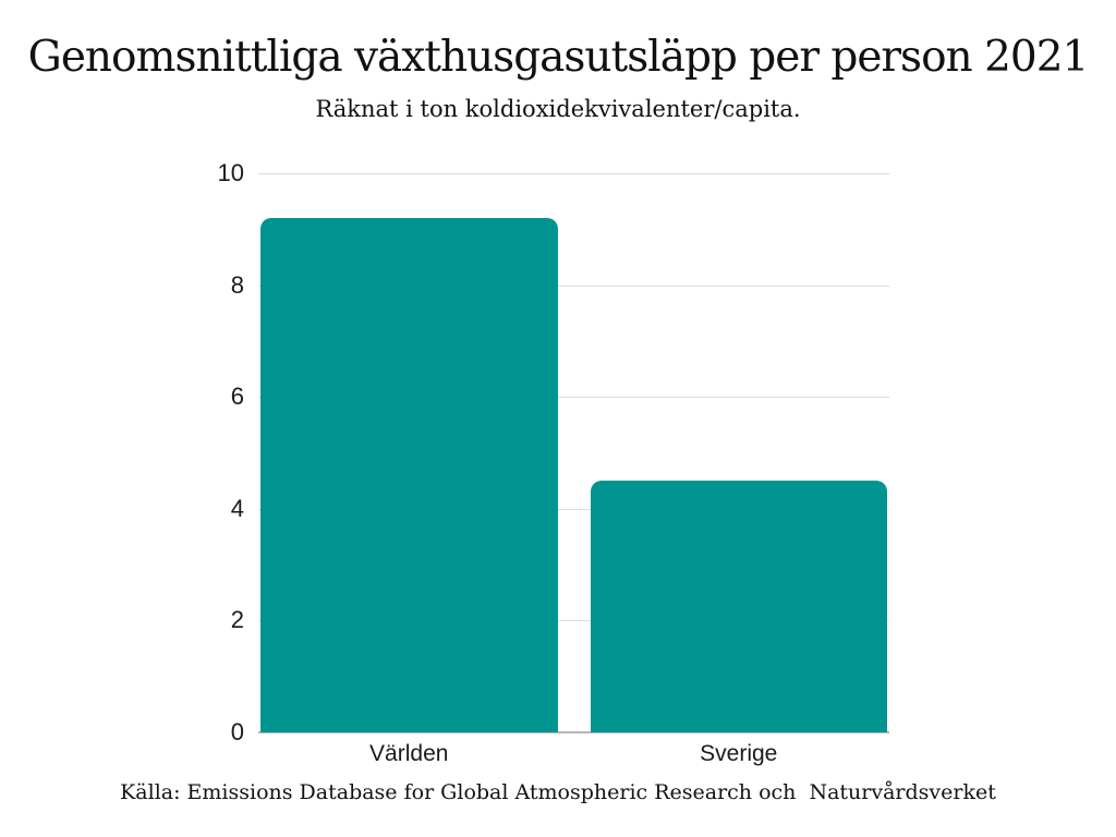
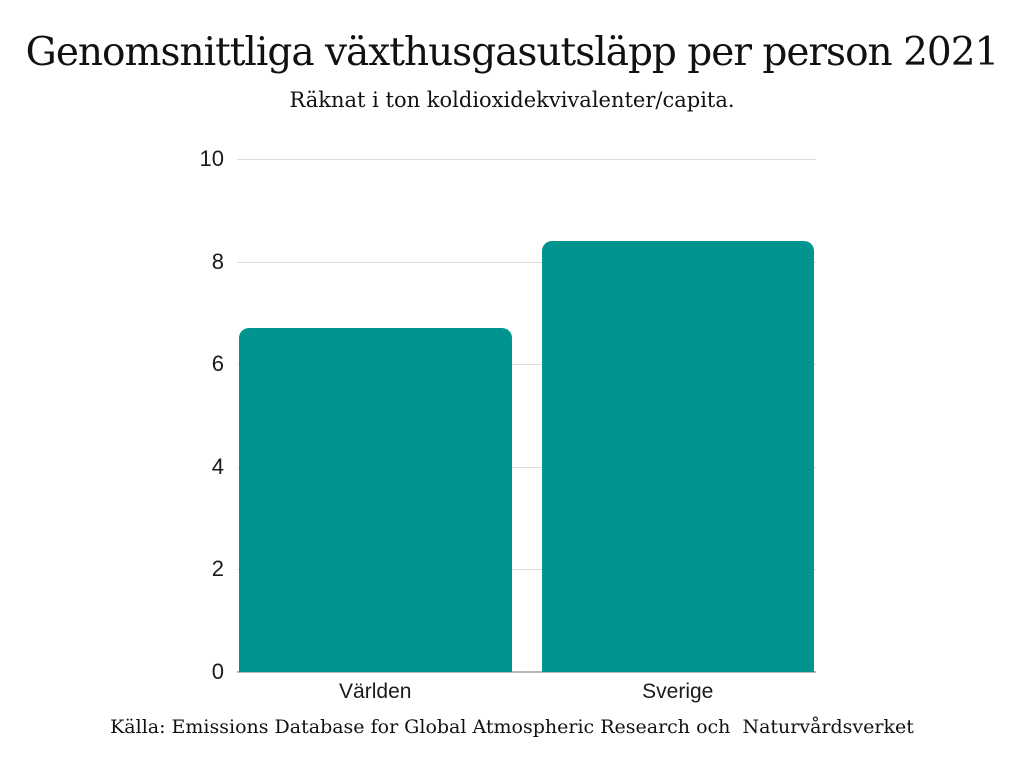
Världen: 9.2 -> 6.7
Sverige: 4.5 -> 8.4
